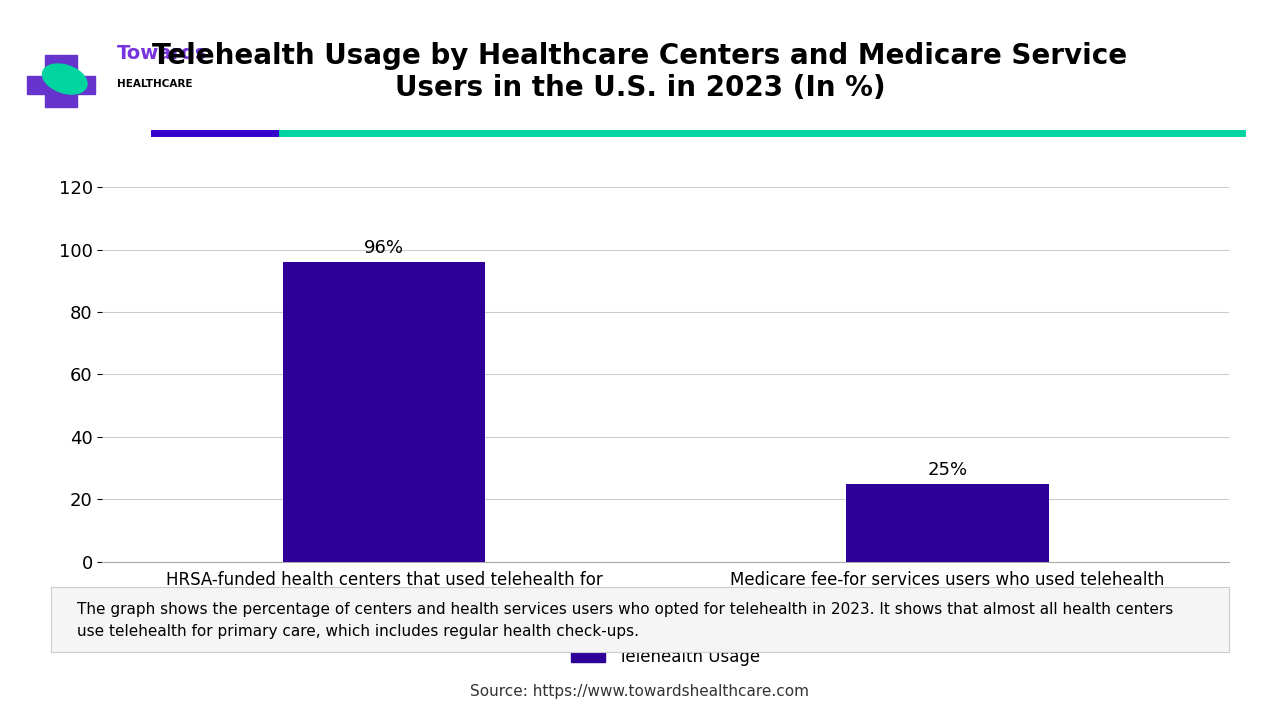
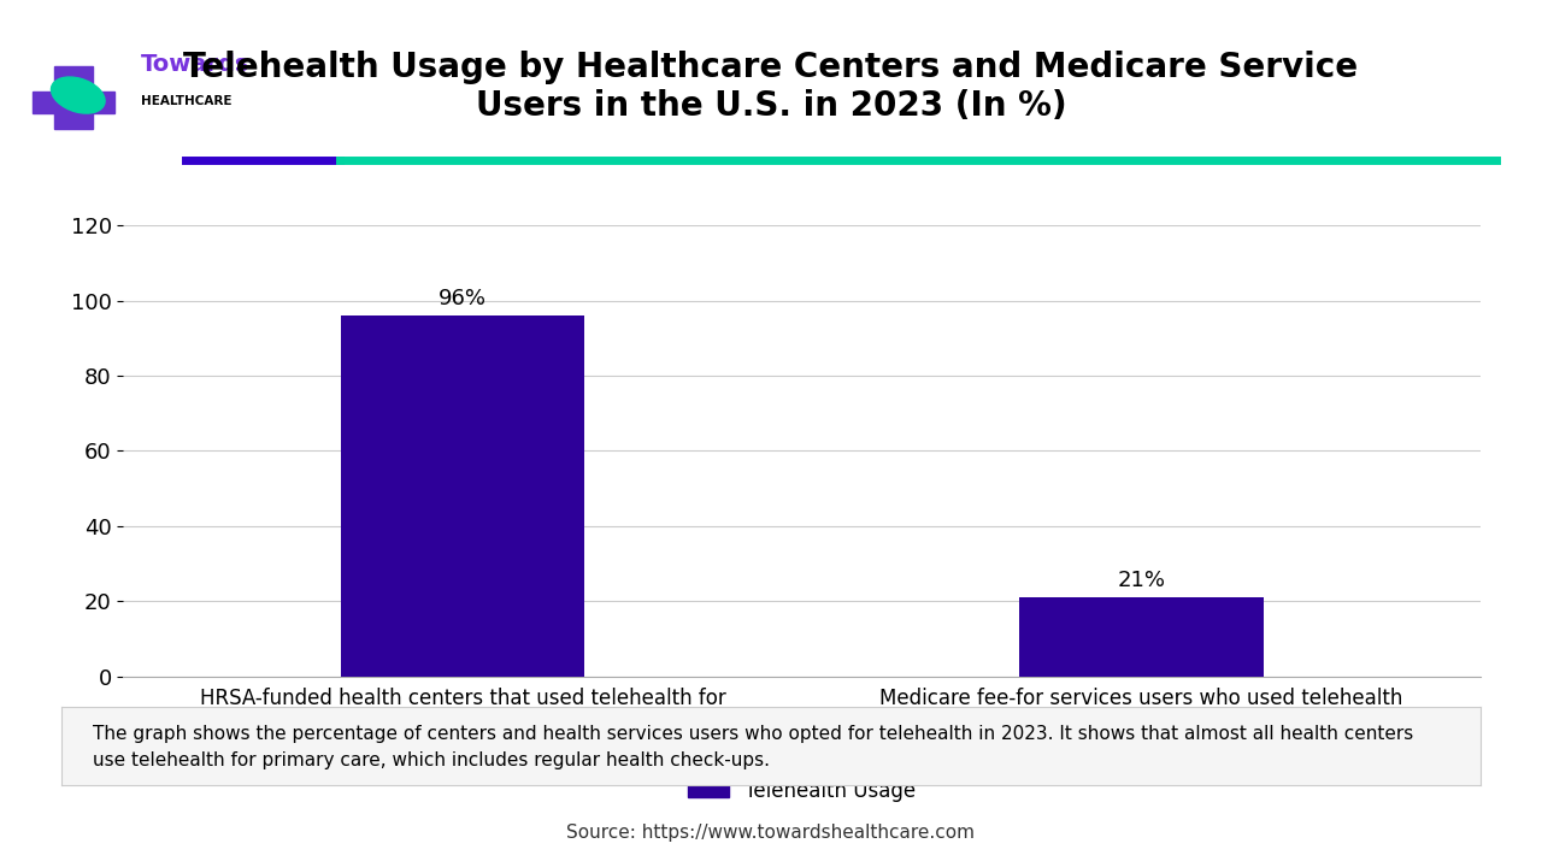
Medicare fee-for services users who used telehealth: 25% -> 21%
